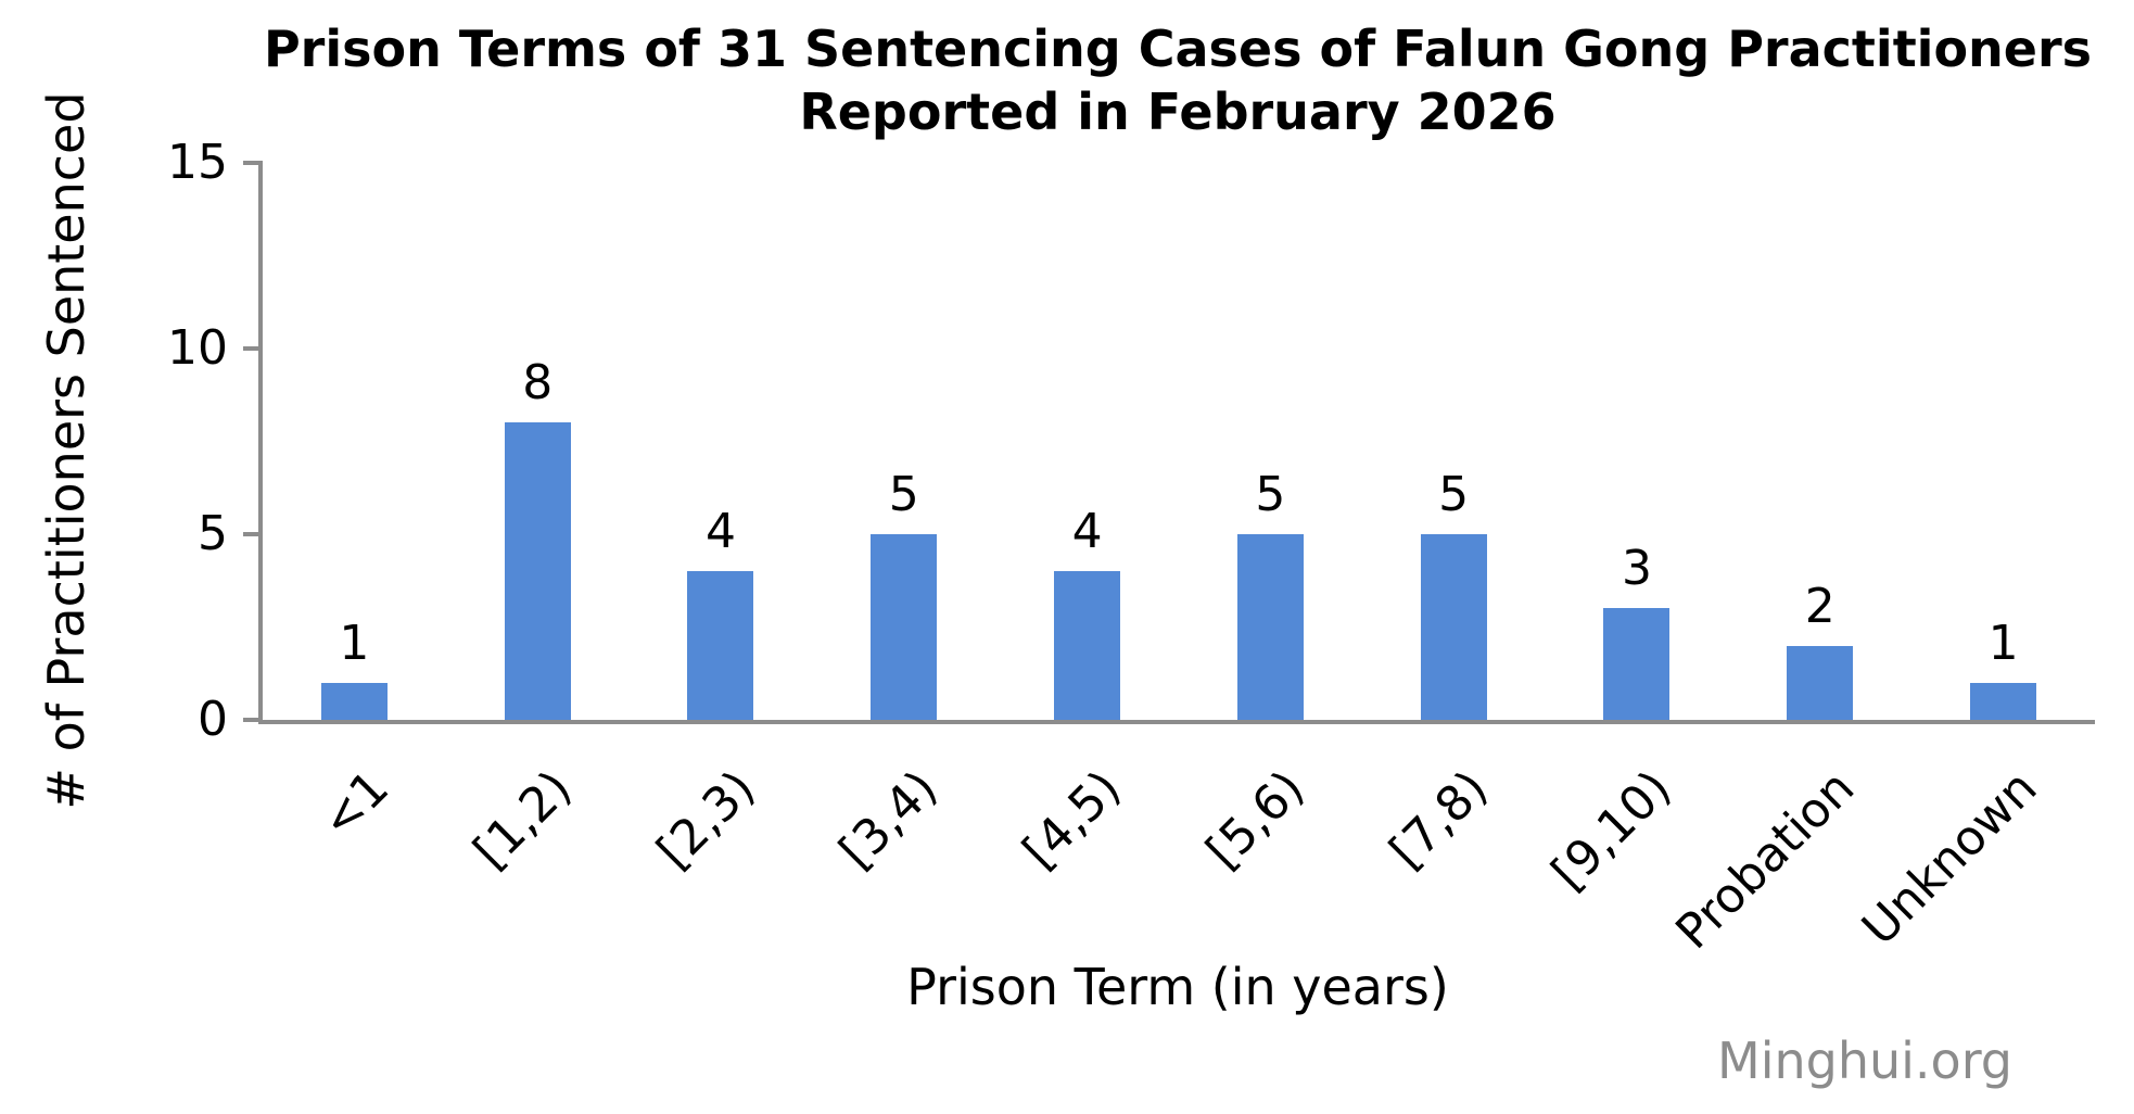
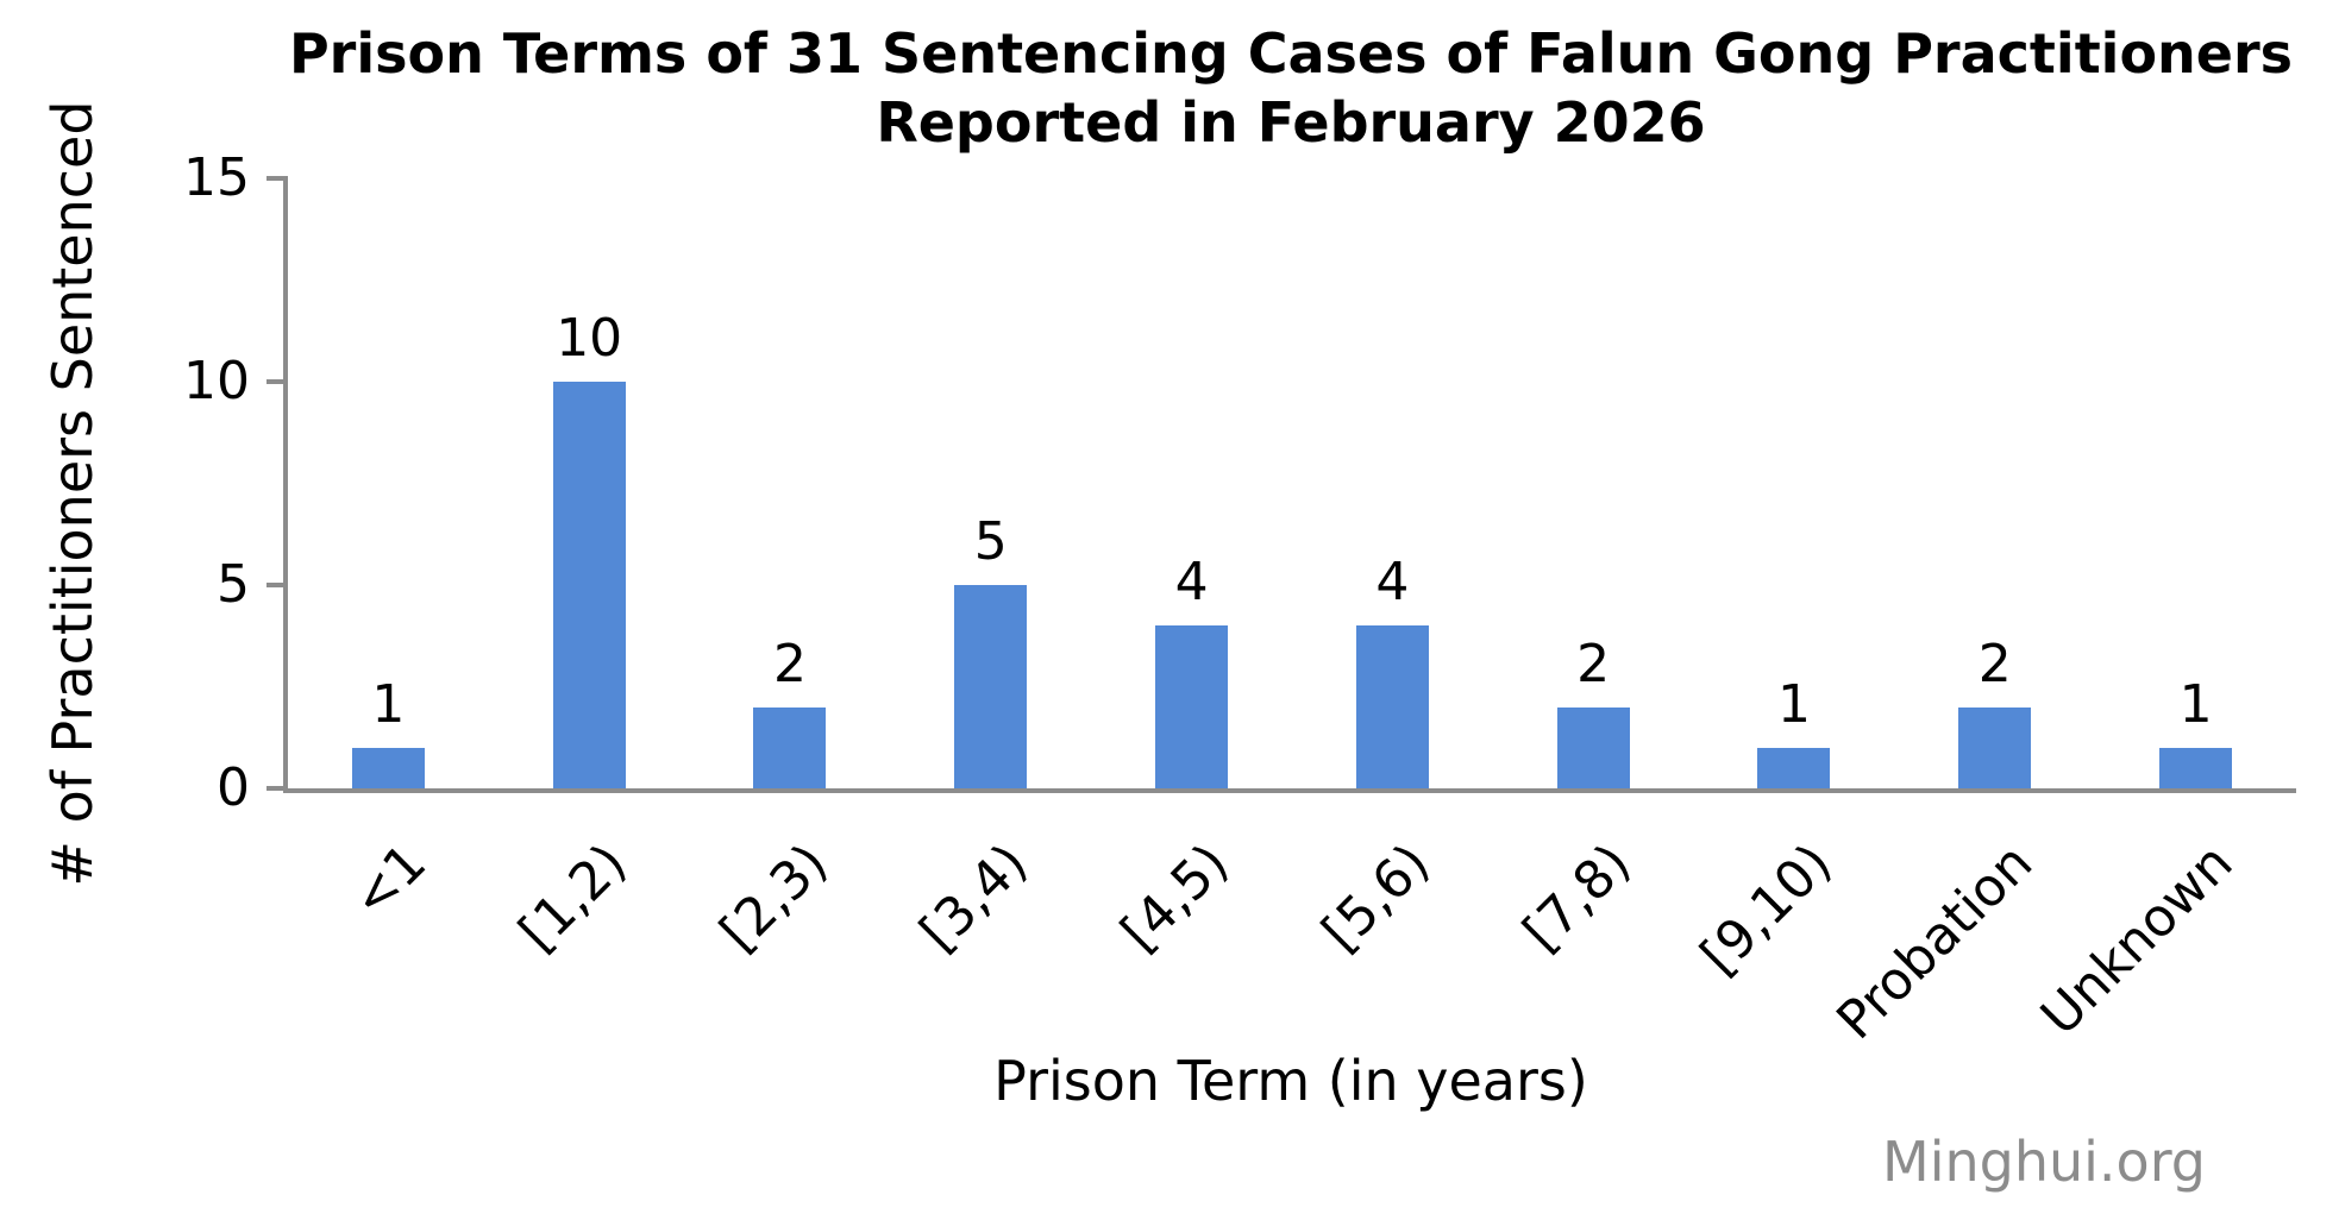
[1,2): 8 -> 10
[2,3): 4 -> 2
[5,6): 5 -> 4
[7,8): 5 -> 2
[9,10): 3 -> 1
